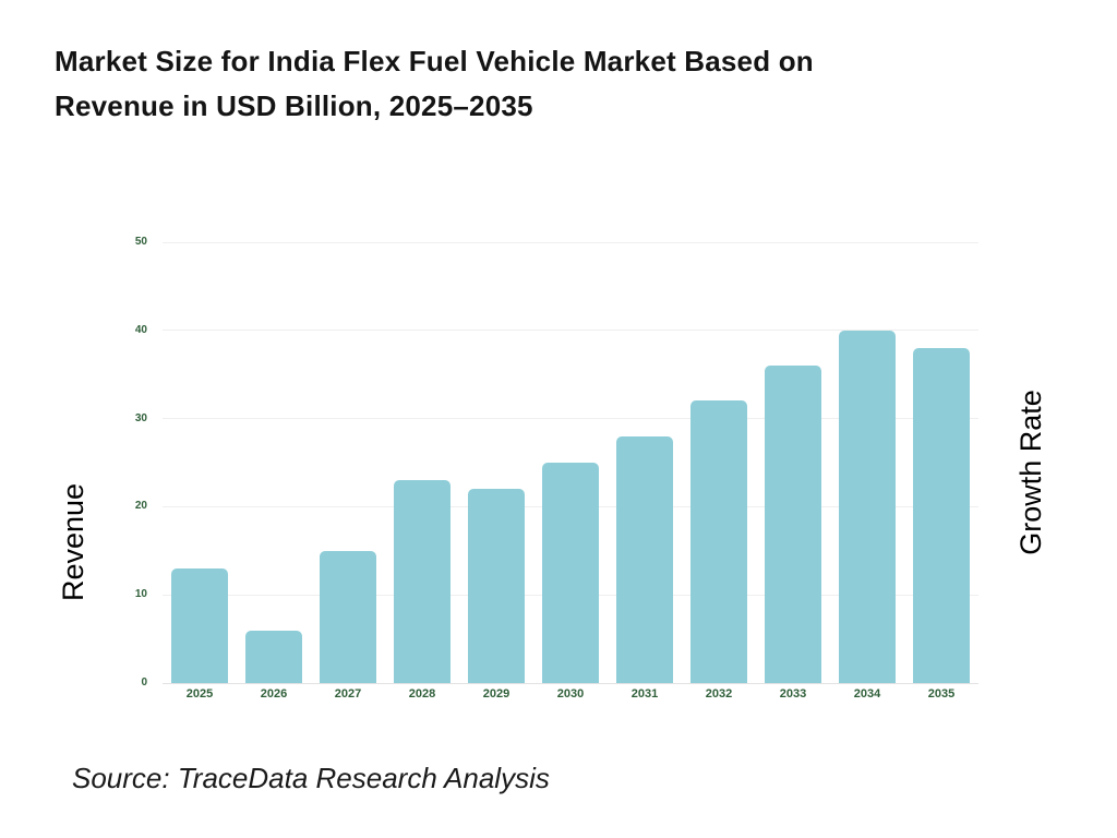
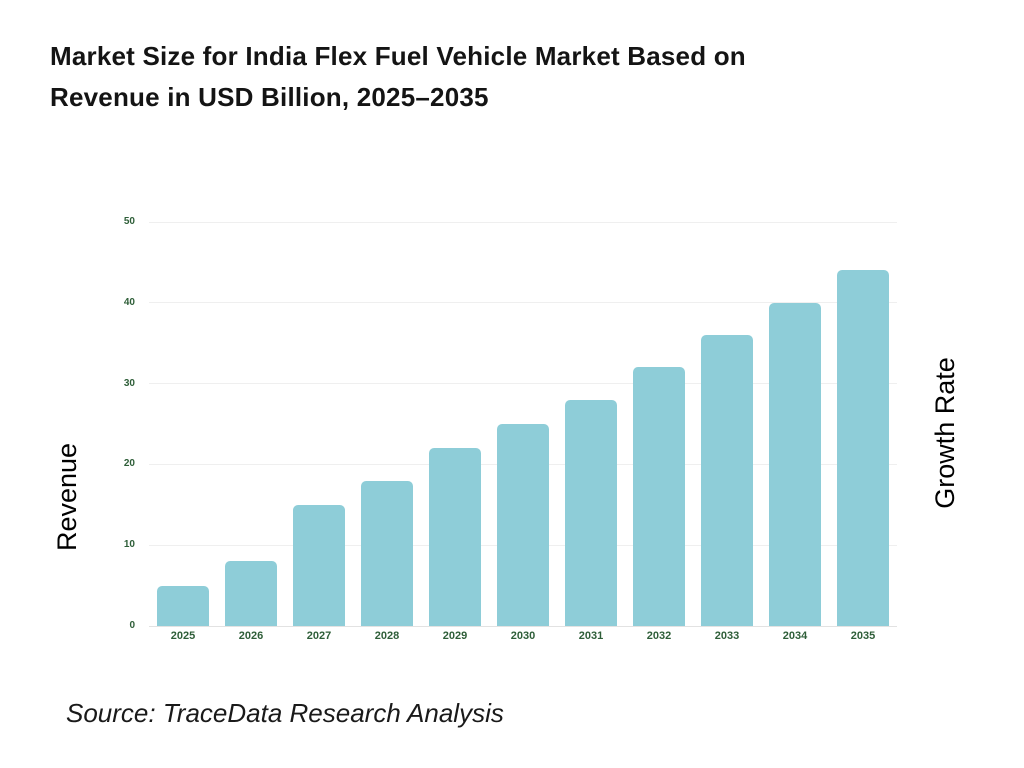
2025: 13 -> 5
2026: 6 -> 8
2028: 23 -> 18
2035: 38 -> 44
